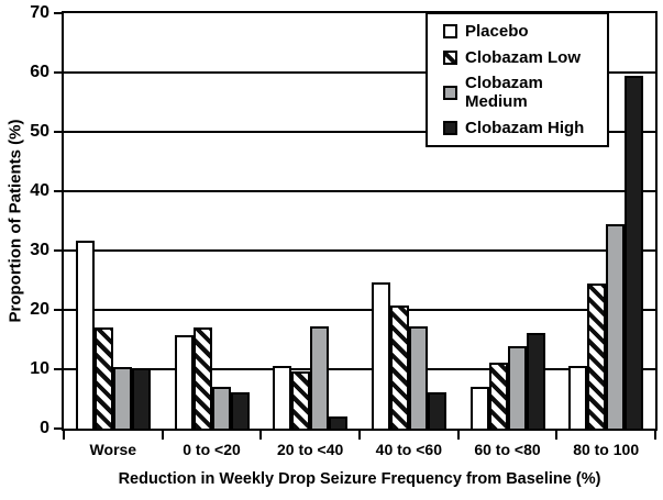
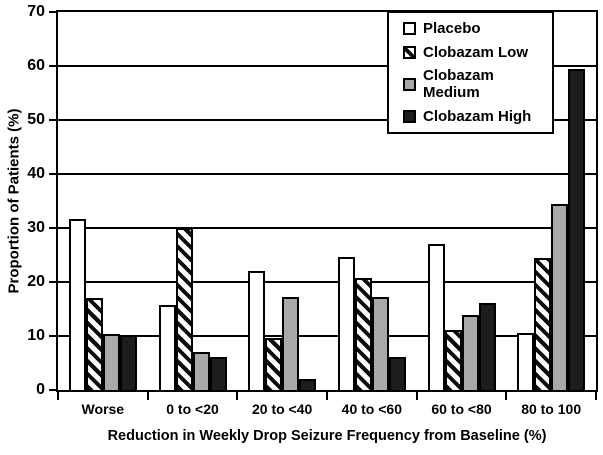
Clobazam Low/0 to <20: 17 -> 30
Placebo/20 to <40: 11 -> 22
Placebo/60 to <80: 7 -> 27
